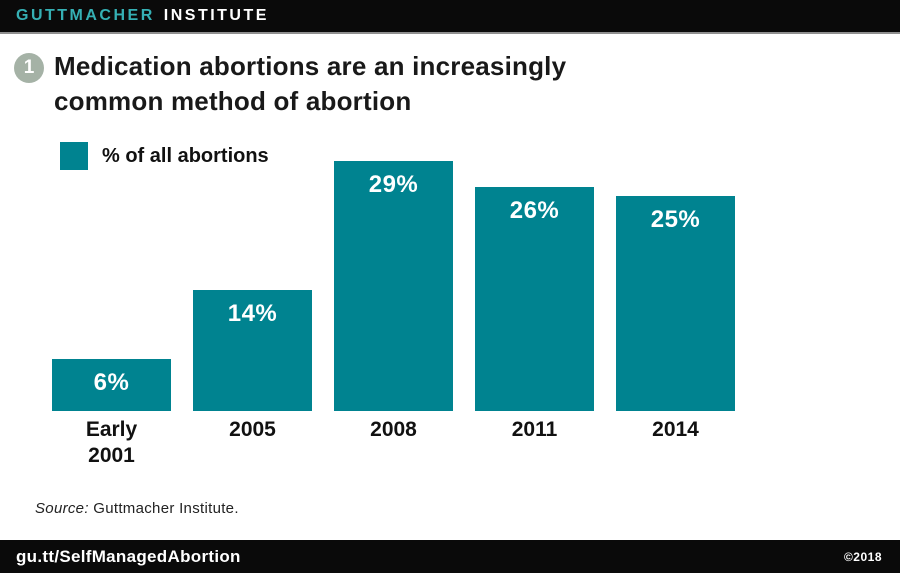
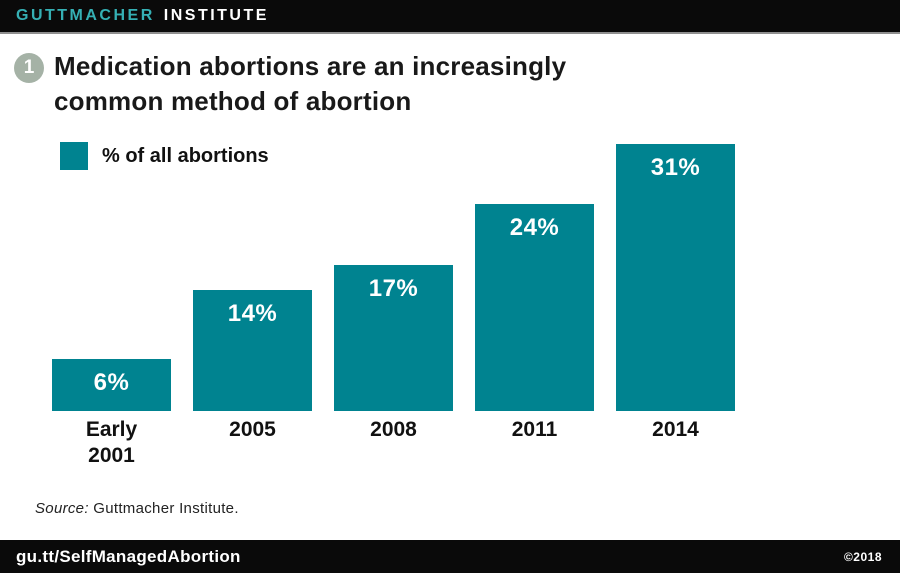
2008: 29% -> 17%
2011: 26% -> 24%
2014: 25% -> 31%
